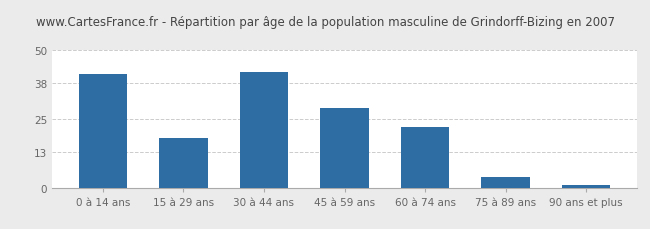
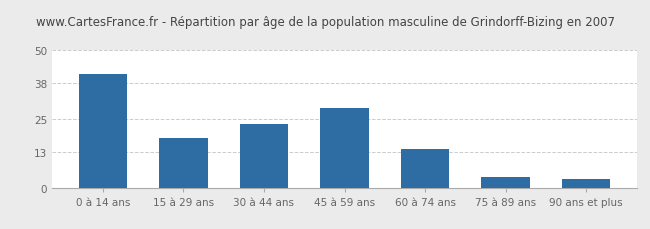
30 à 44 ans: 42 -> 23
60 à 74 ans: 22 -> 14
90 ans et plus: 1 -> 3
